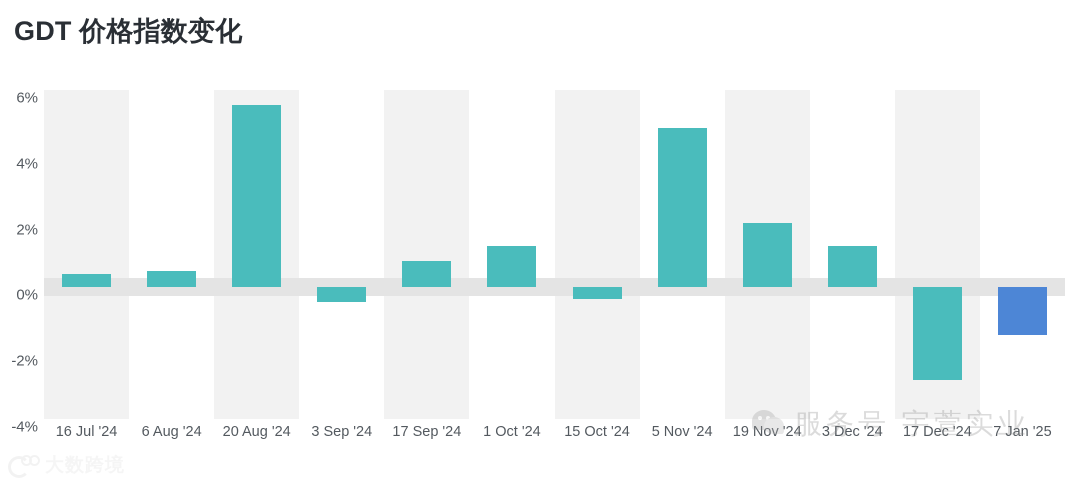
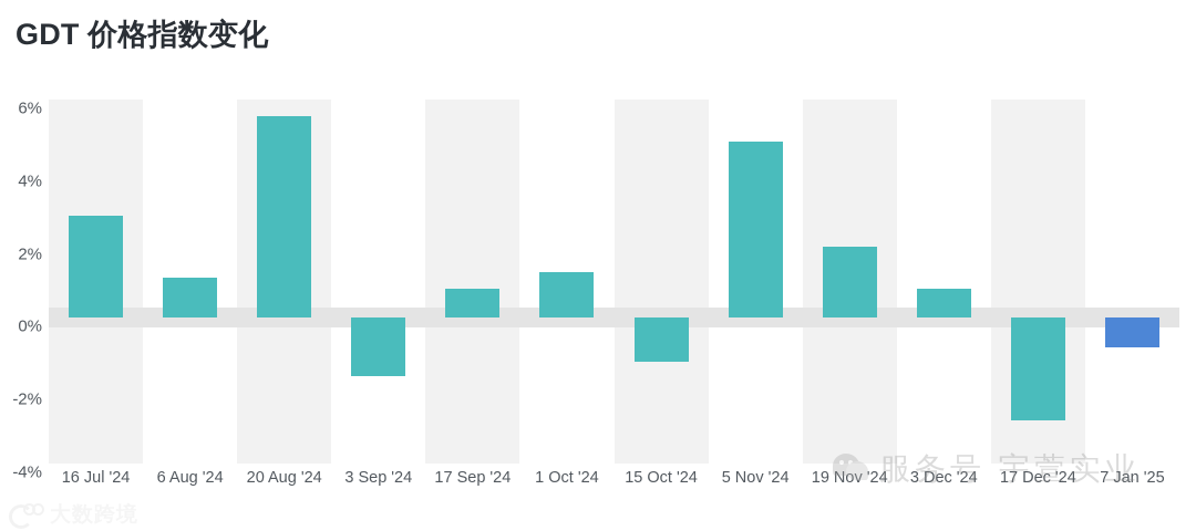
16 Jul '24: 0.4% -> 2.8%
6 Aug '24: 0.5% -> 1.1%
3 Sep '24: -0.5% -> -1.6%
15 Oct '24: -0.3% -> -1.2%
3 Dec '24: 1.2% -> 0.8%
7 Jan '25: -1.4% -> -0.8%
